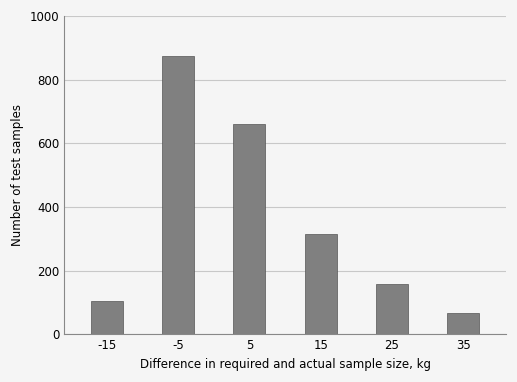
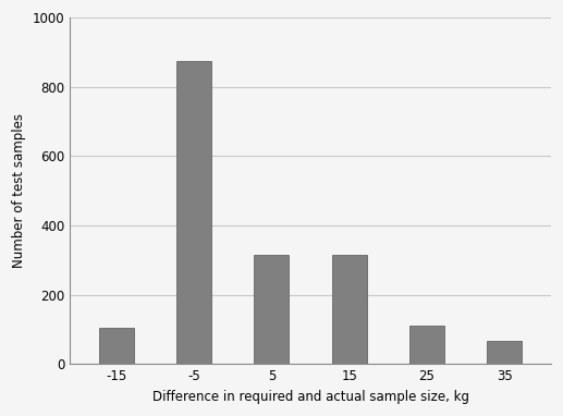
5: 660 -> 315
25: 158 -> 110
